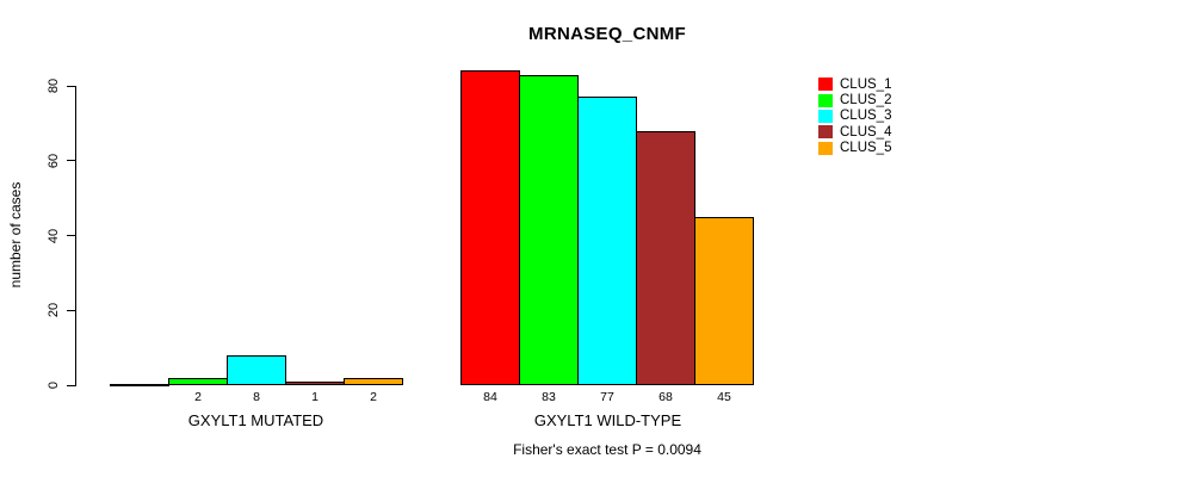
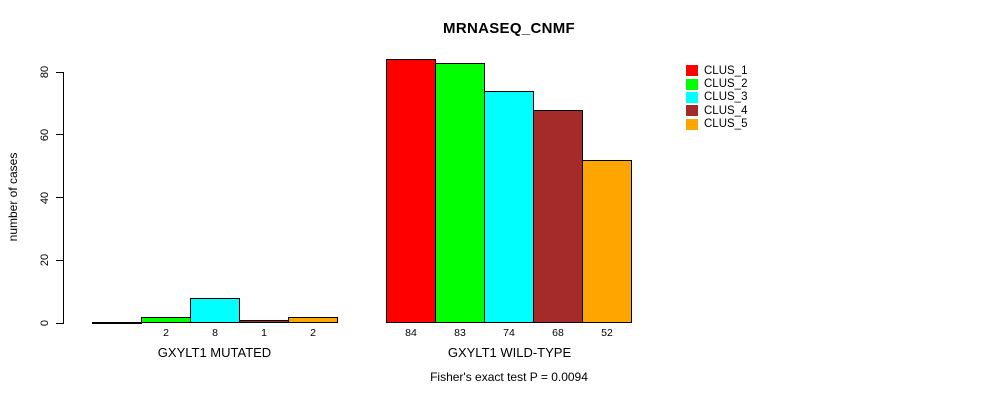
CLUS_3/GXYLT1 WILD-TYPE: 77 -> 74
CLUS_5/GXYLT1 WILD-TYPE: 45 -> 52
